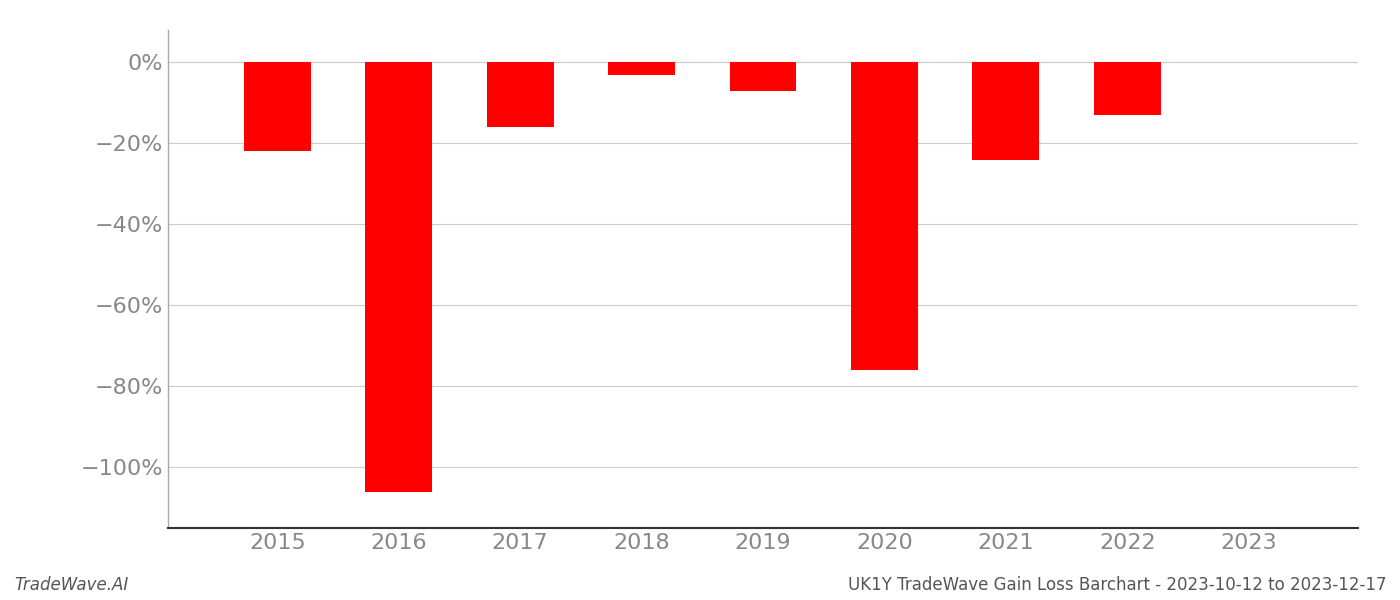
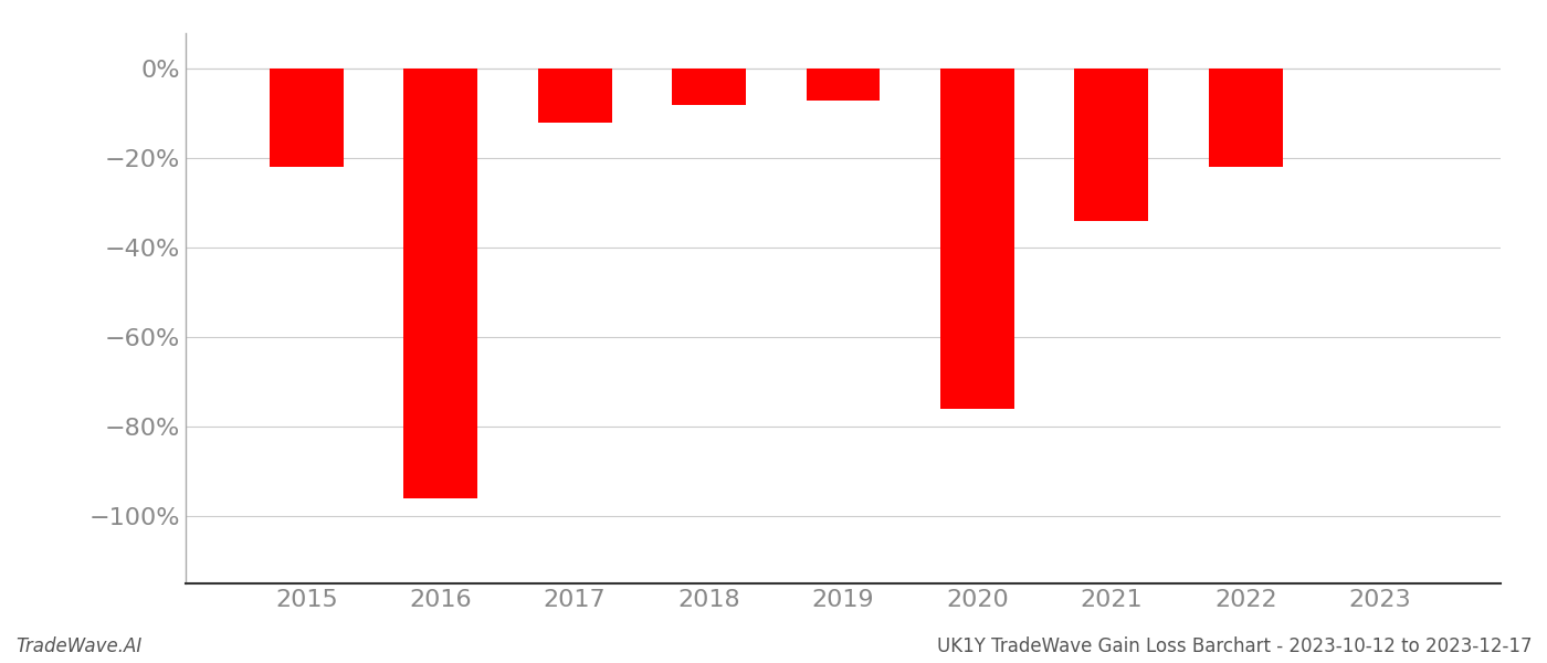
2016: -106% -> -96%
2017: -16% -> -12%
2018: -3% -> -8%
2021: -24% -> -34%
2022: -13% -> -22%
